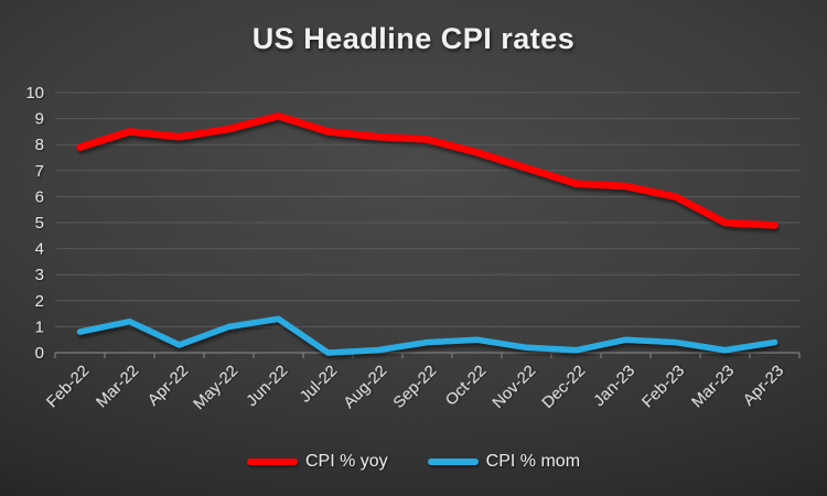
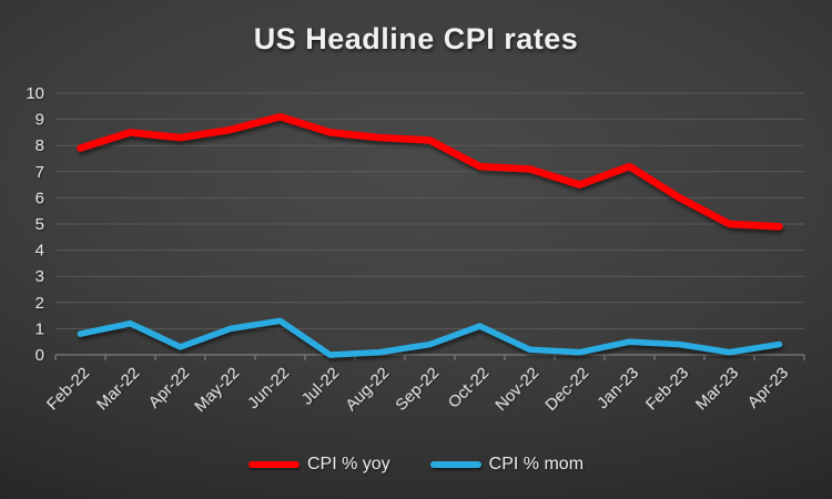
CPI % yoy/Oct-22: 7.7 -> 7.2
CPI % mom/Oct-22: 0.5 -> 1.1
CPI % yoy/Jan-23: 6.4 -> 7.2
